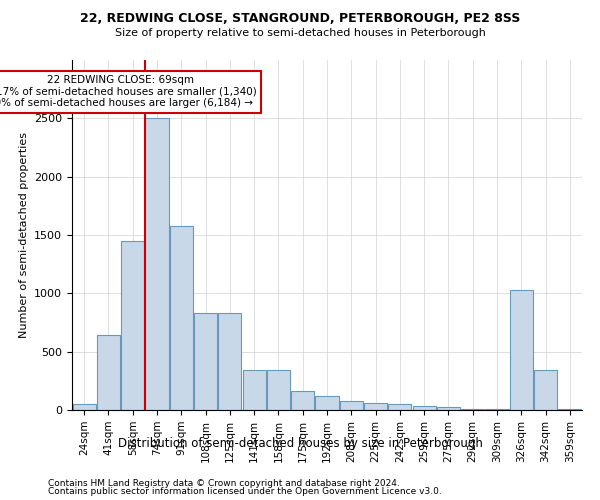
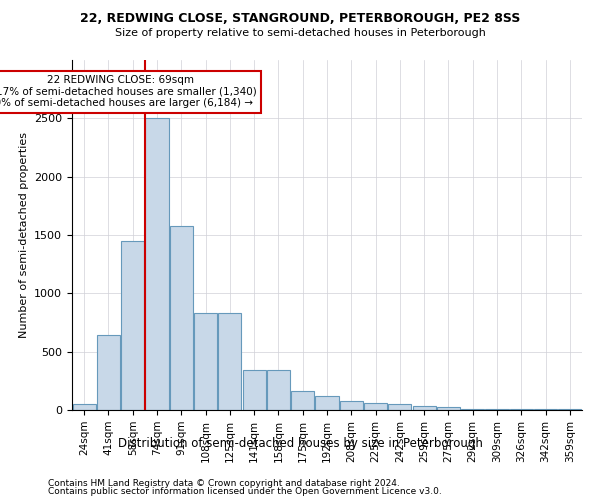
326sqm: 1030 -> 0
342sqm: 340 -> 10
